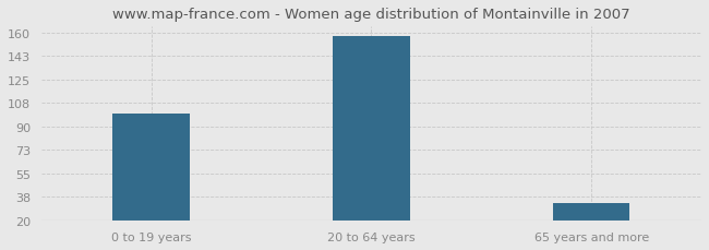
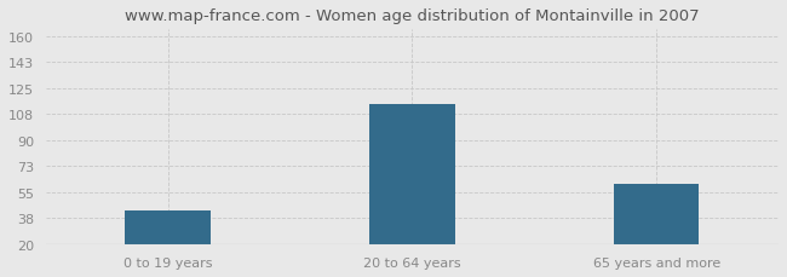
0 to 19 years: 100 -> 43
20 to 64 years: 158 -> 115
65 years and more: 33 -> 61
